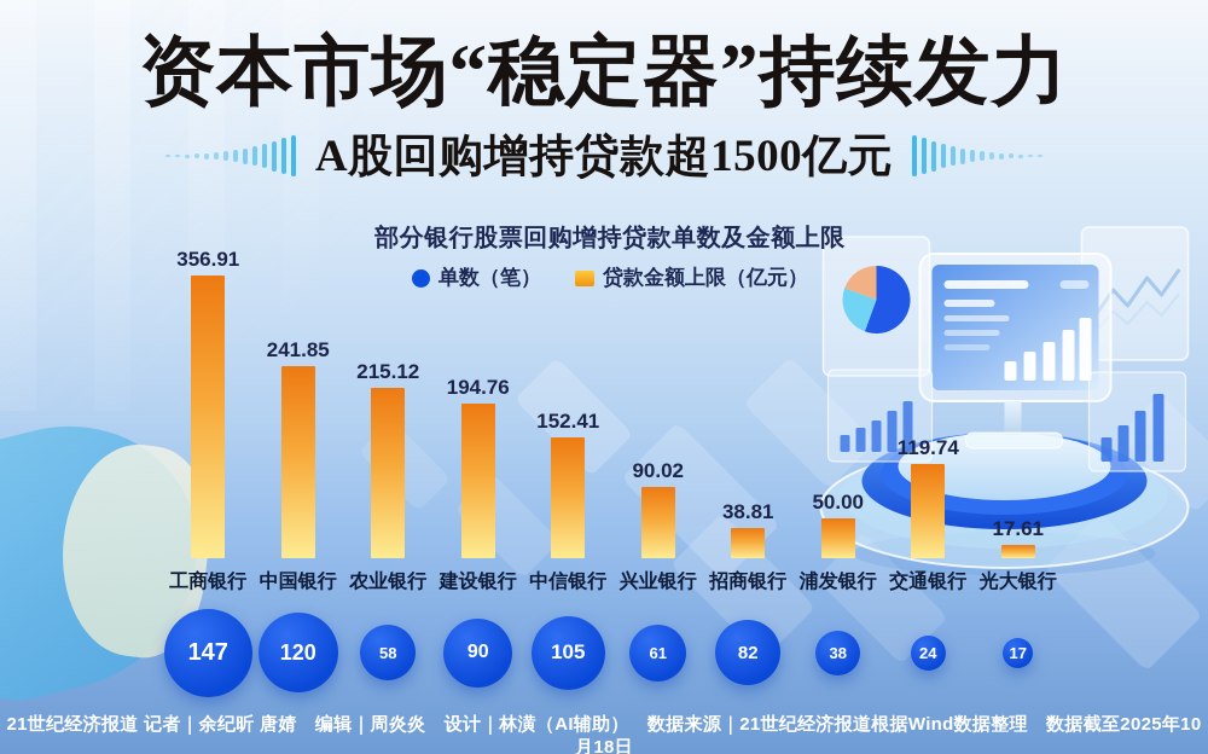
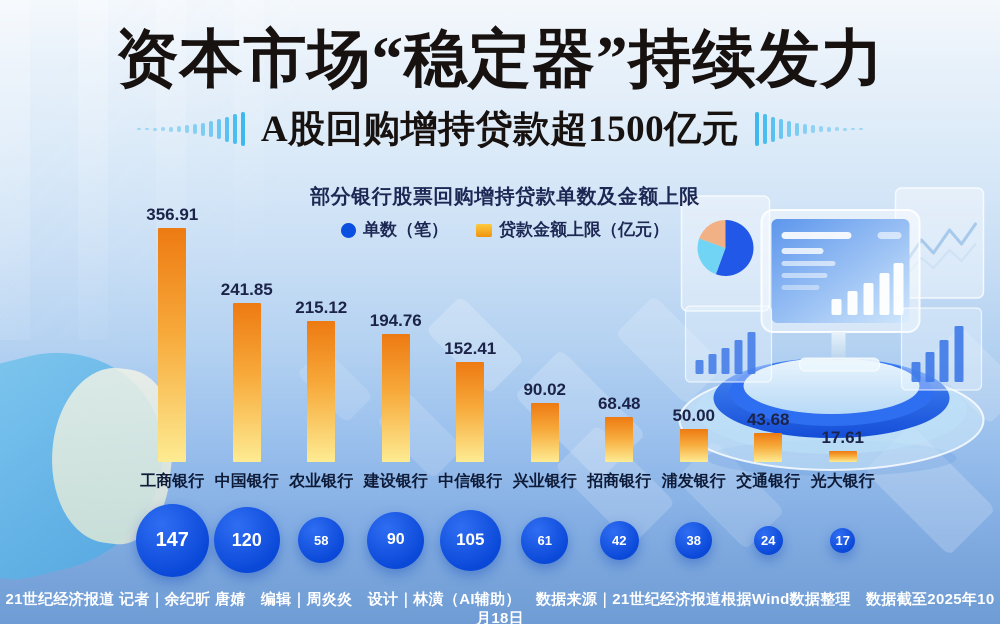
贷款金额上限（亿元）/招商银行: 38.81 -> 68.48
单数（笔）/招商银行: 82 -> 42
贷款金额上限（亿元）/交通银行: 119.74 -> 43.68
